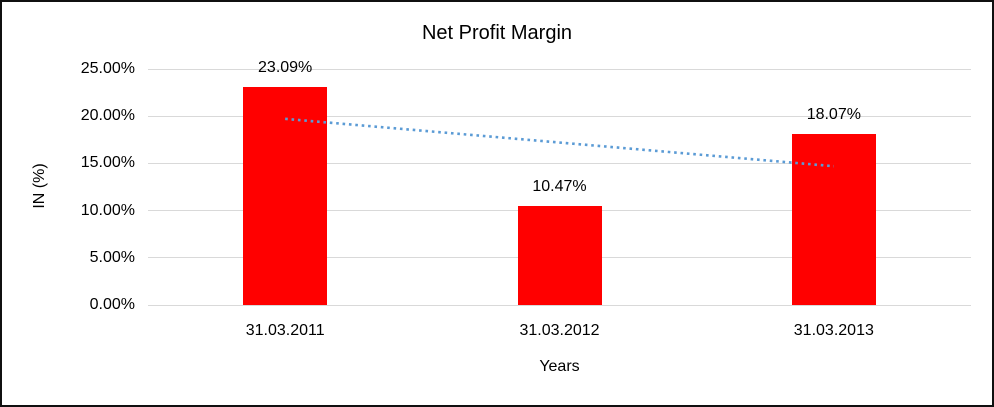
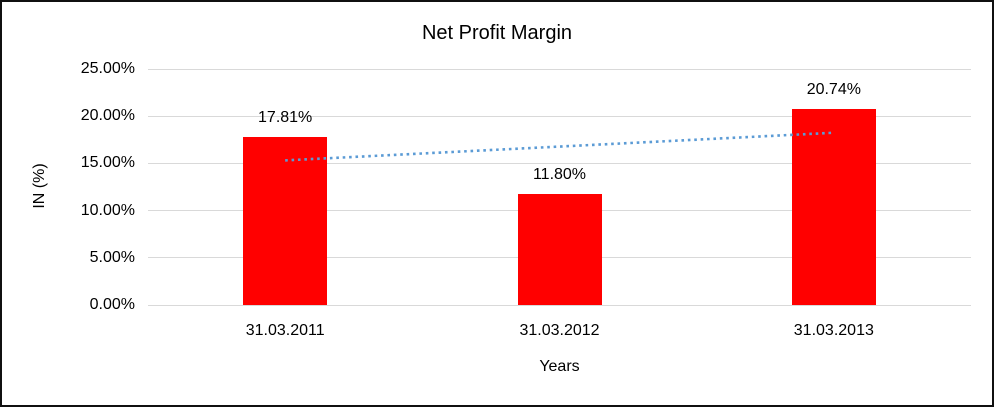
31.03.2011: 23.09% -> 17.81%
31.03.2012: 10.47% -> 11.80%
31.03.2013: 18.07% -> 20.74%
